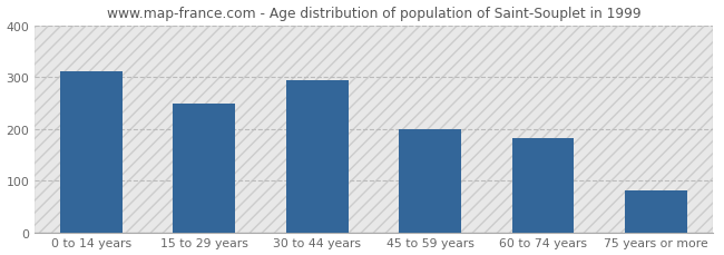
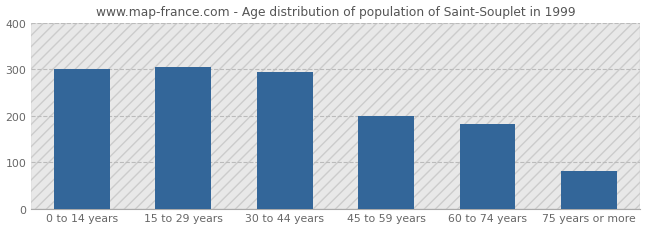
0 to 14 years: 312 -> 300
15 to 29 years: 249 -> 305
